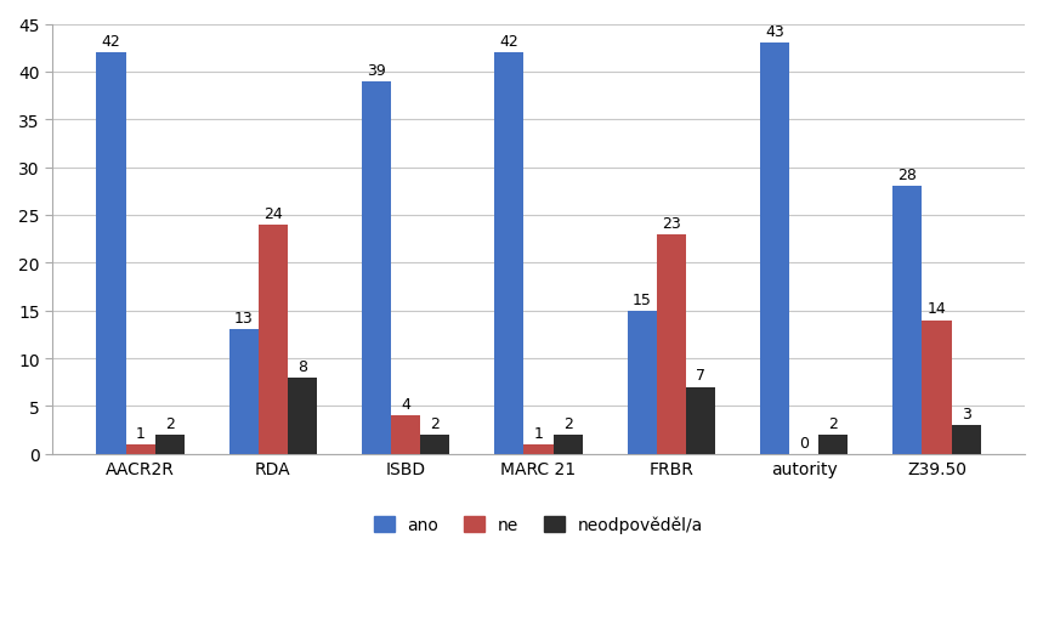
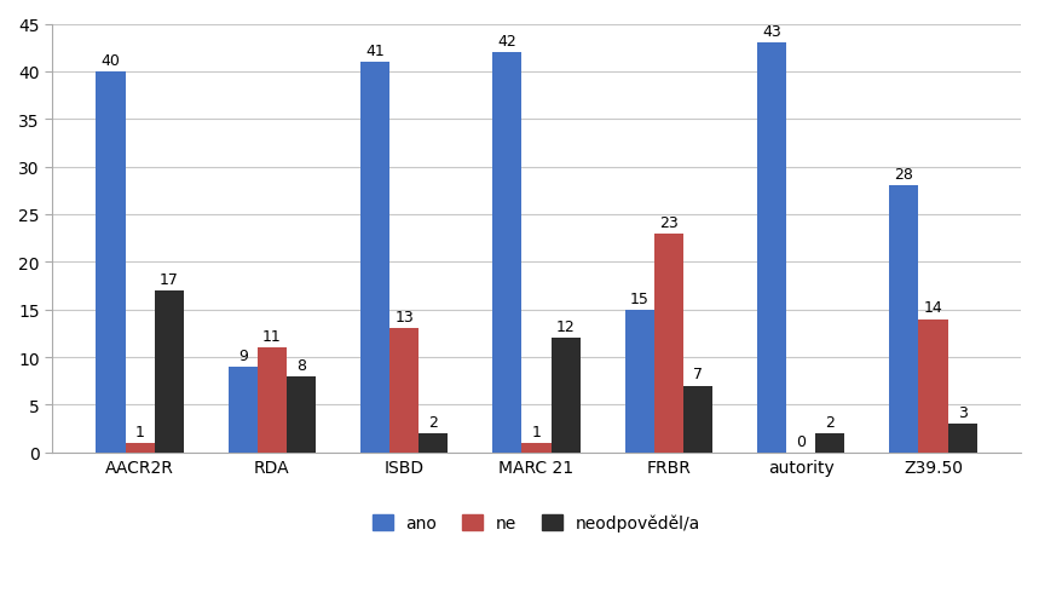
ano/AACR2R: 42 -> 40
neodpověděl/a/AACR2R: 2 -> 17
ano/RDA: 13 -> 9
ne/RDA: 24 -> 11
ano/ISBD: 39 -> 41
ne/ISBD: 4 -> 13
neodpověděl/a/MARC 21: 2 -> 12
